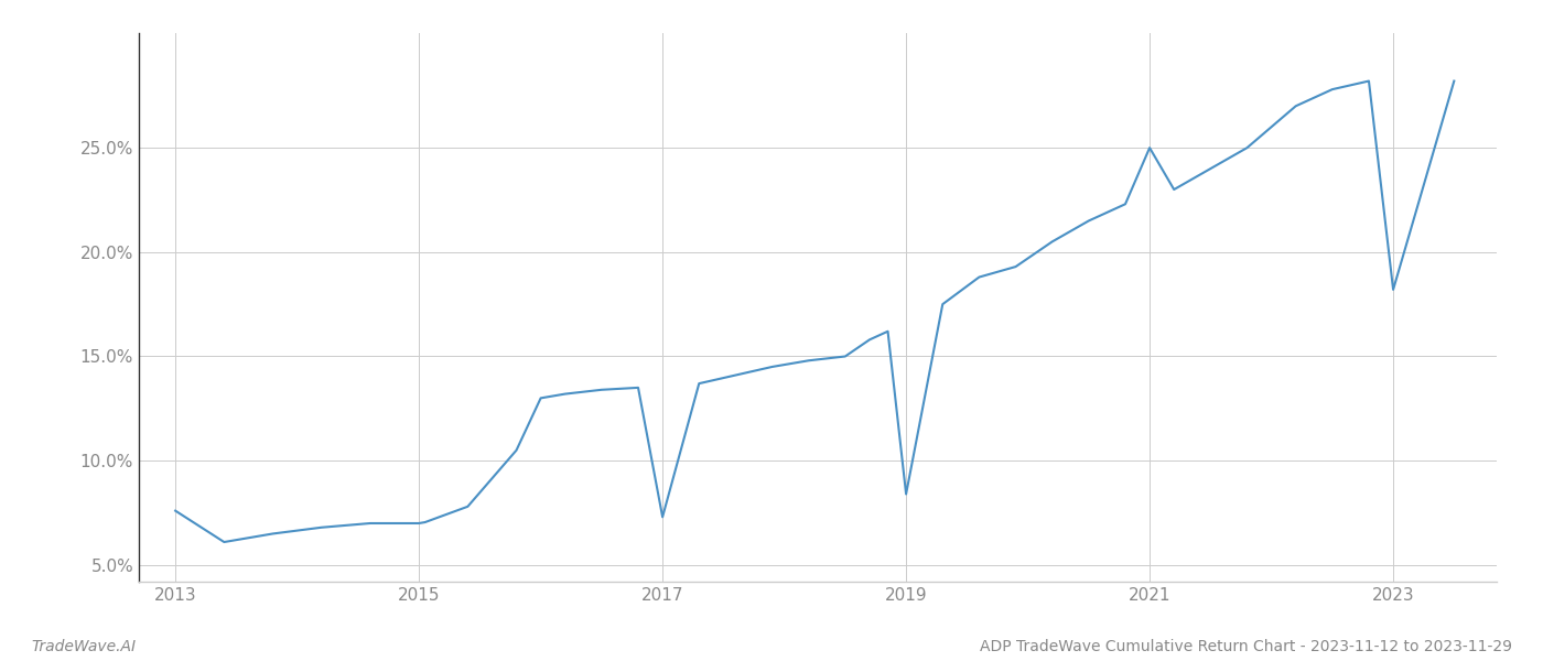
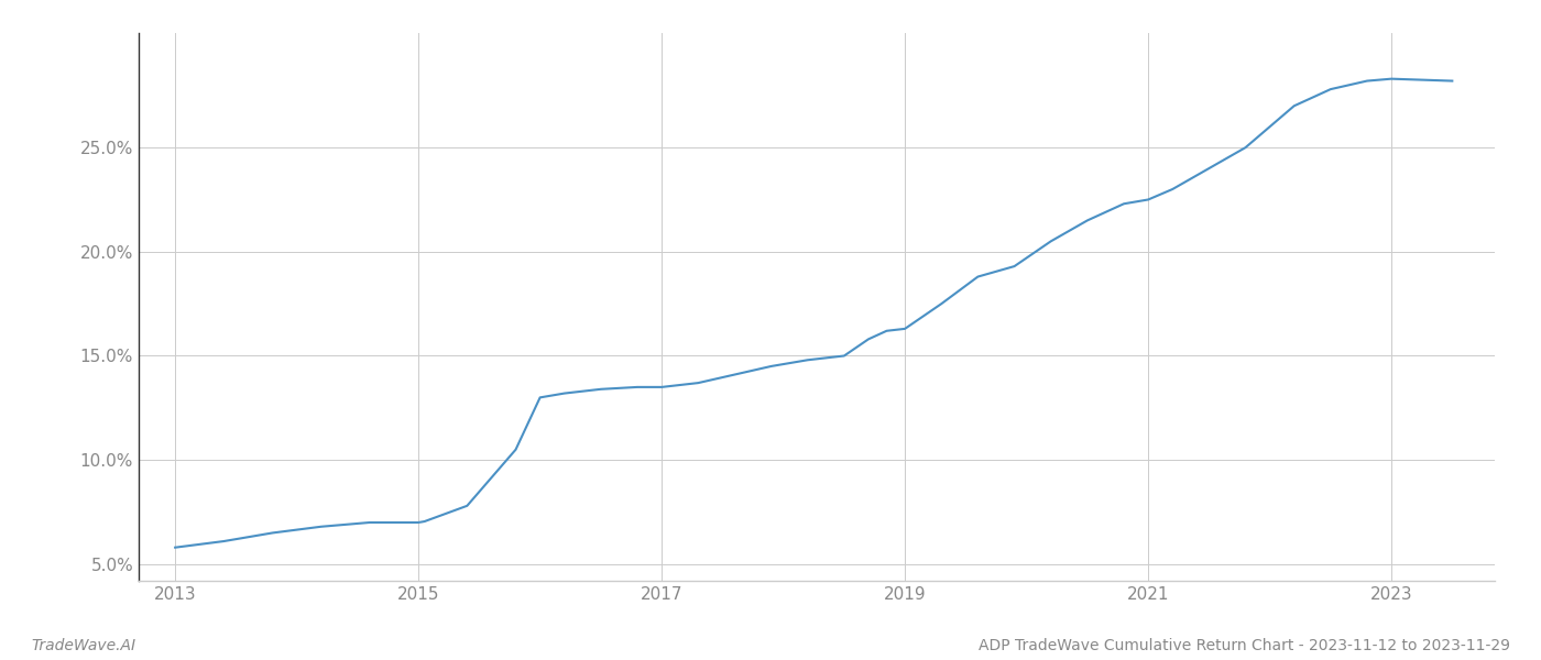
2013: 7.6% -> 5.8%
2017: 7.3% -> 13.5%
2019: 8.4% -> 16.3%
2021: 25.0% -> 22.5%
2023: 18.2% -> 28.3%
